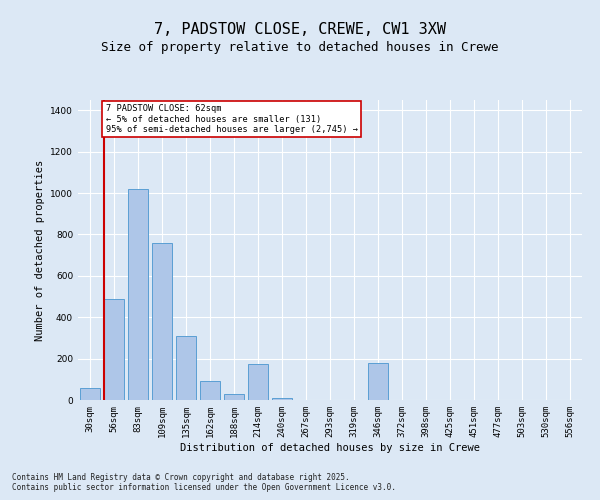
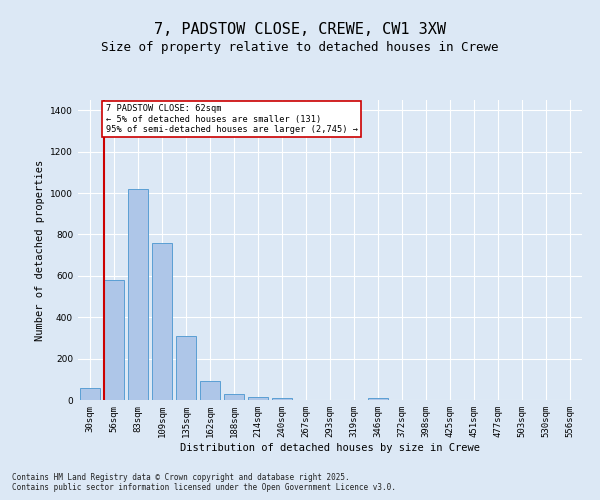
56sqm: 490 -> 580
214sqm: 175 -> 15
346sqm: 180 -> 10
